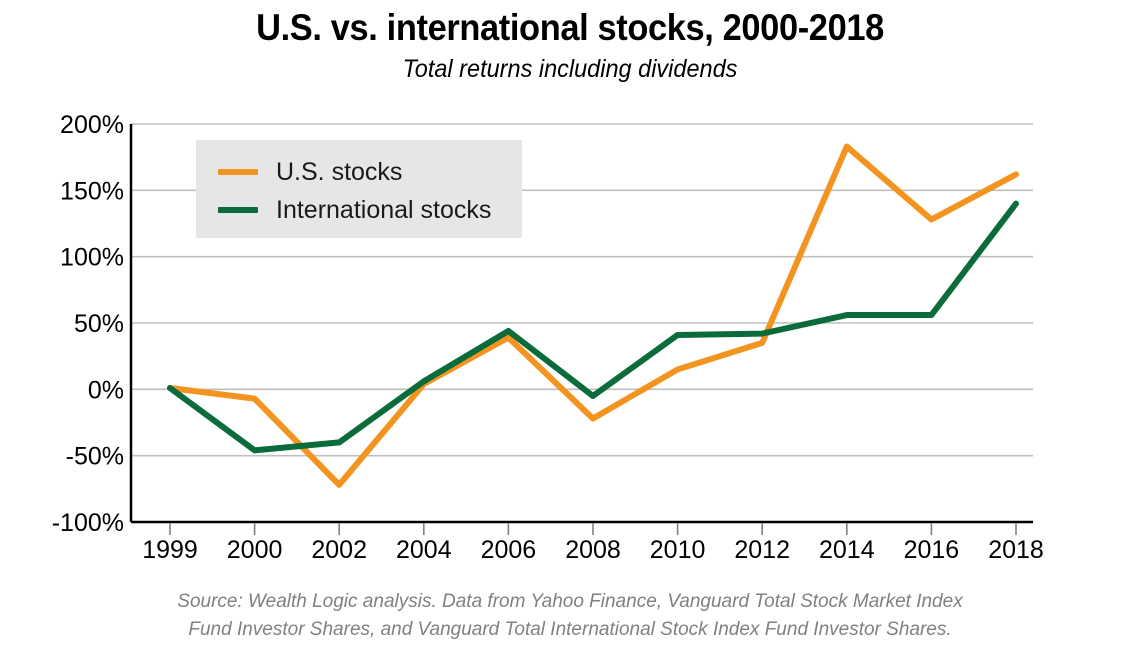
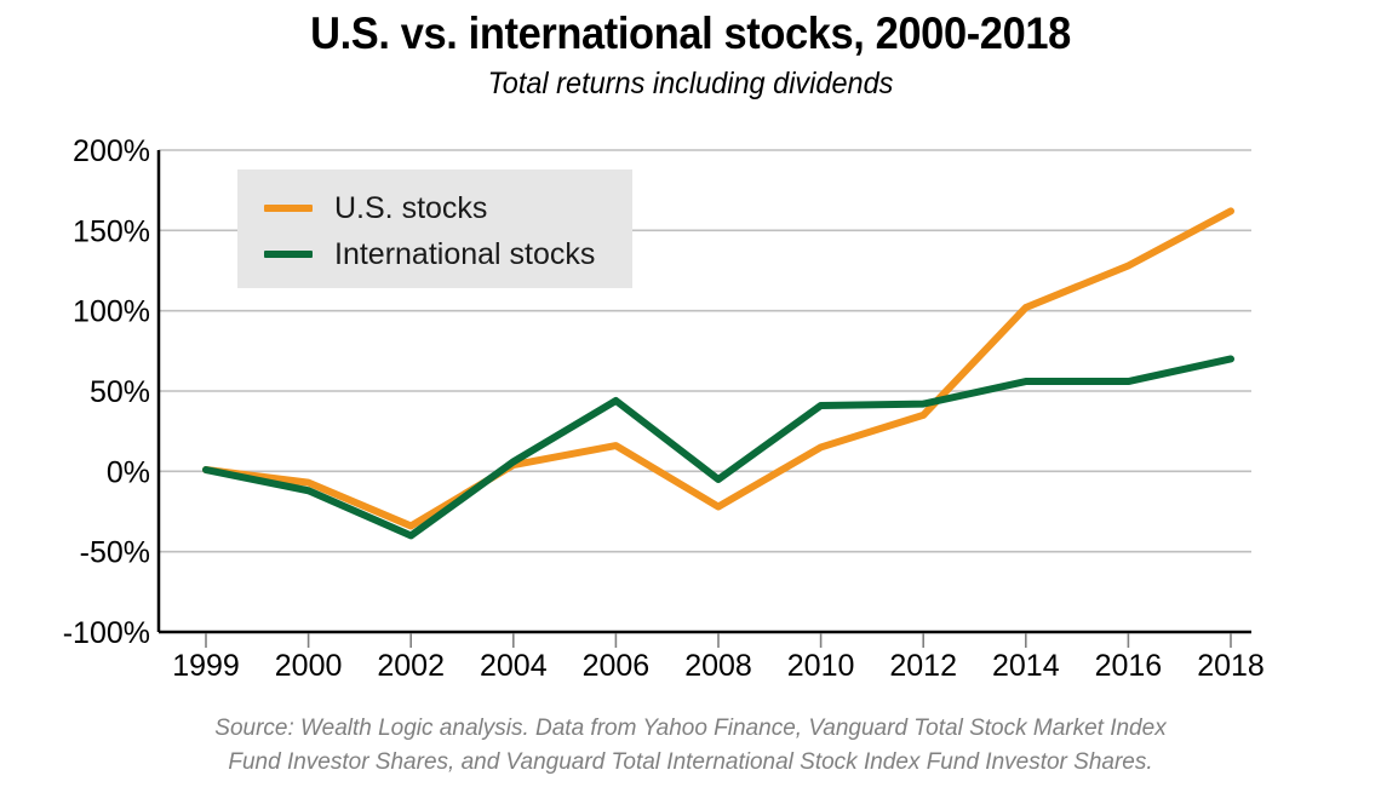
International stocks/2000: -46% -> -12%
U.S. stocks/2002: -72% -> -34%
U.S. stocks/2006: 39% -> 16%
U.S. stocks/2014: 183% -> 102%
International stocks/2018: 140% -> 70%
